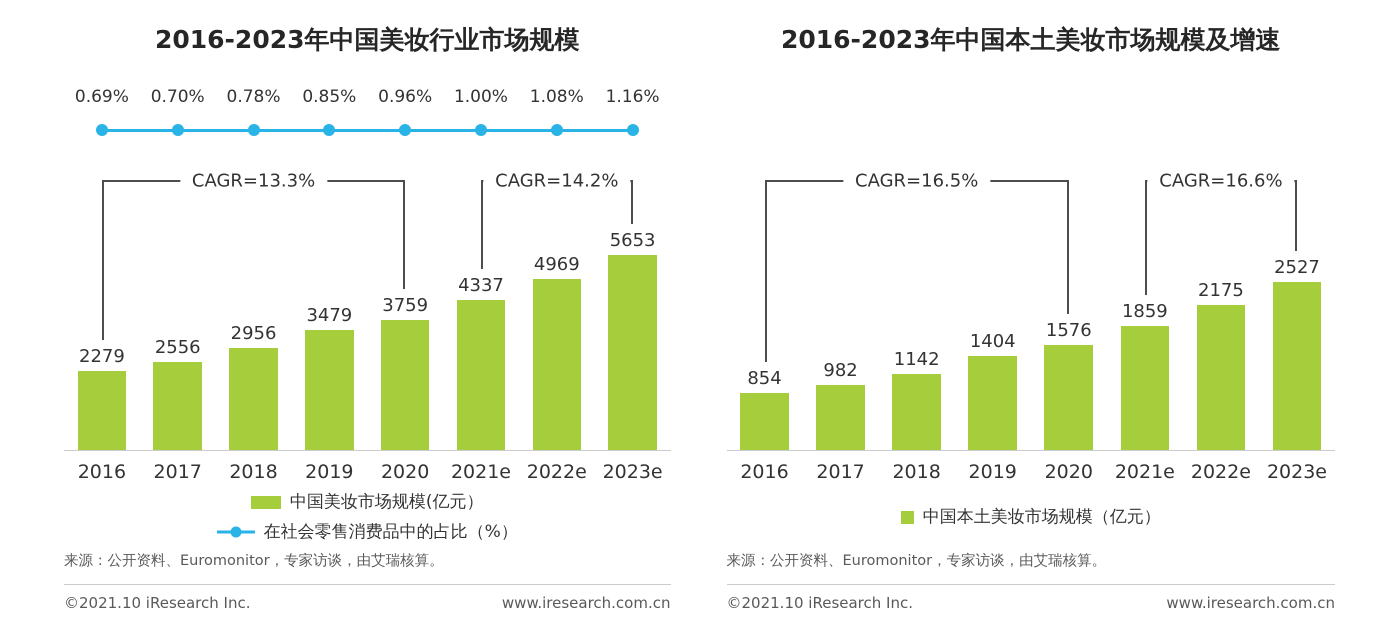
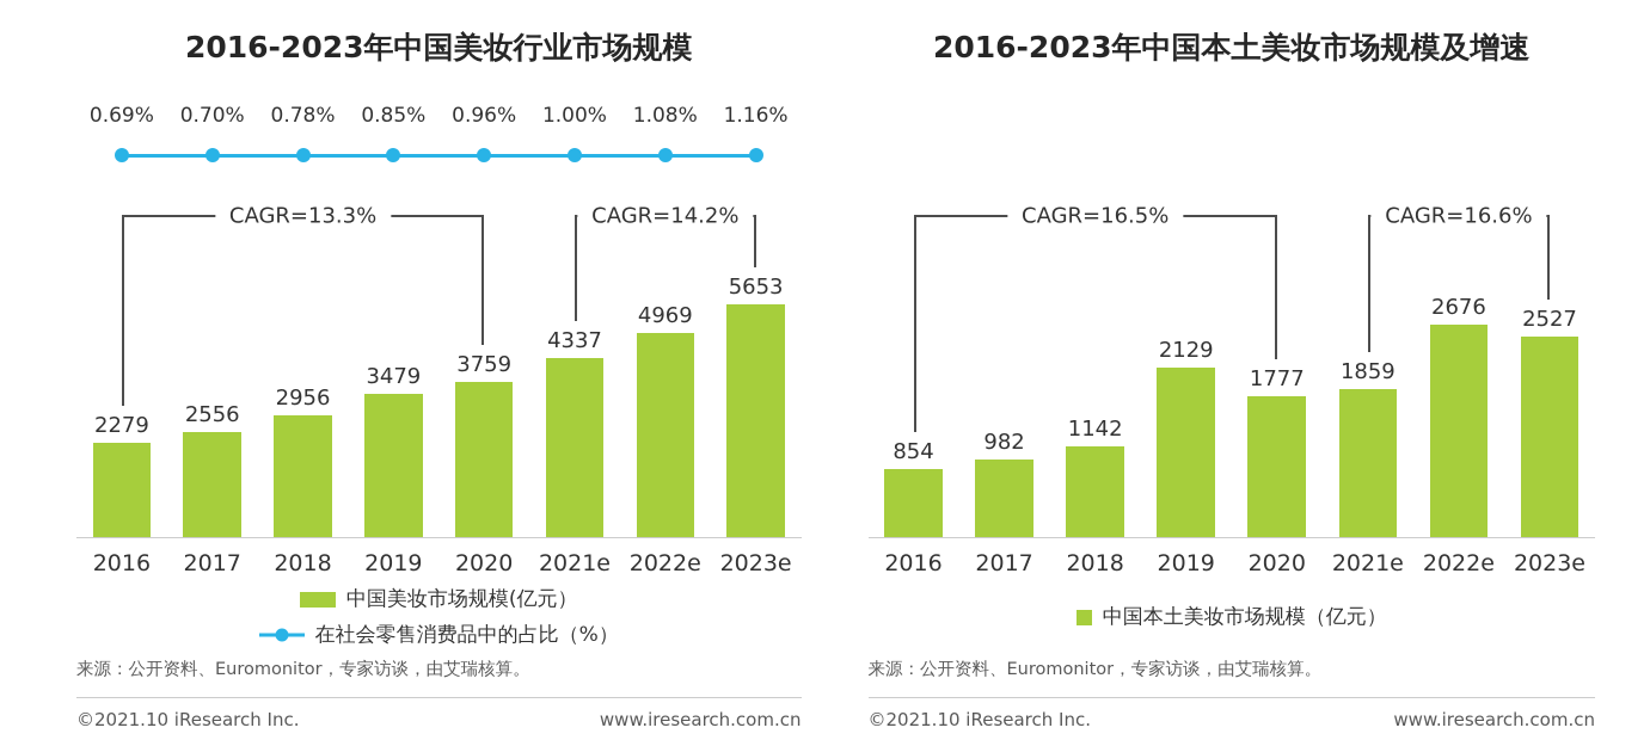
2016-2023年中国本土美妆市场规模及增速/2019: 1404 -> 2129
2016-2023年中国本土美妆市场规模及增速/2020: 1576 -> 1777
2016-2023年中国本土美妆市场规模及增速/2022e: 2175 -> 2676
